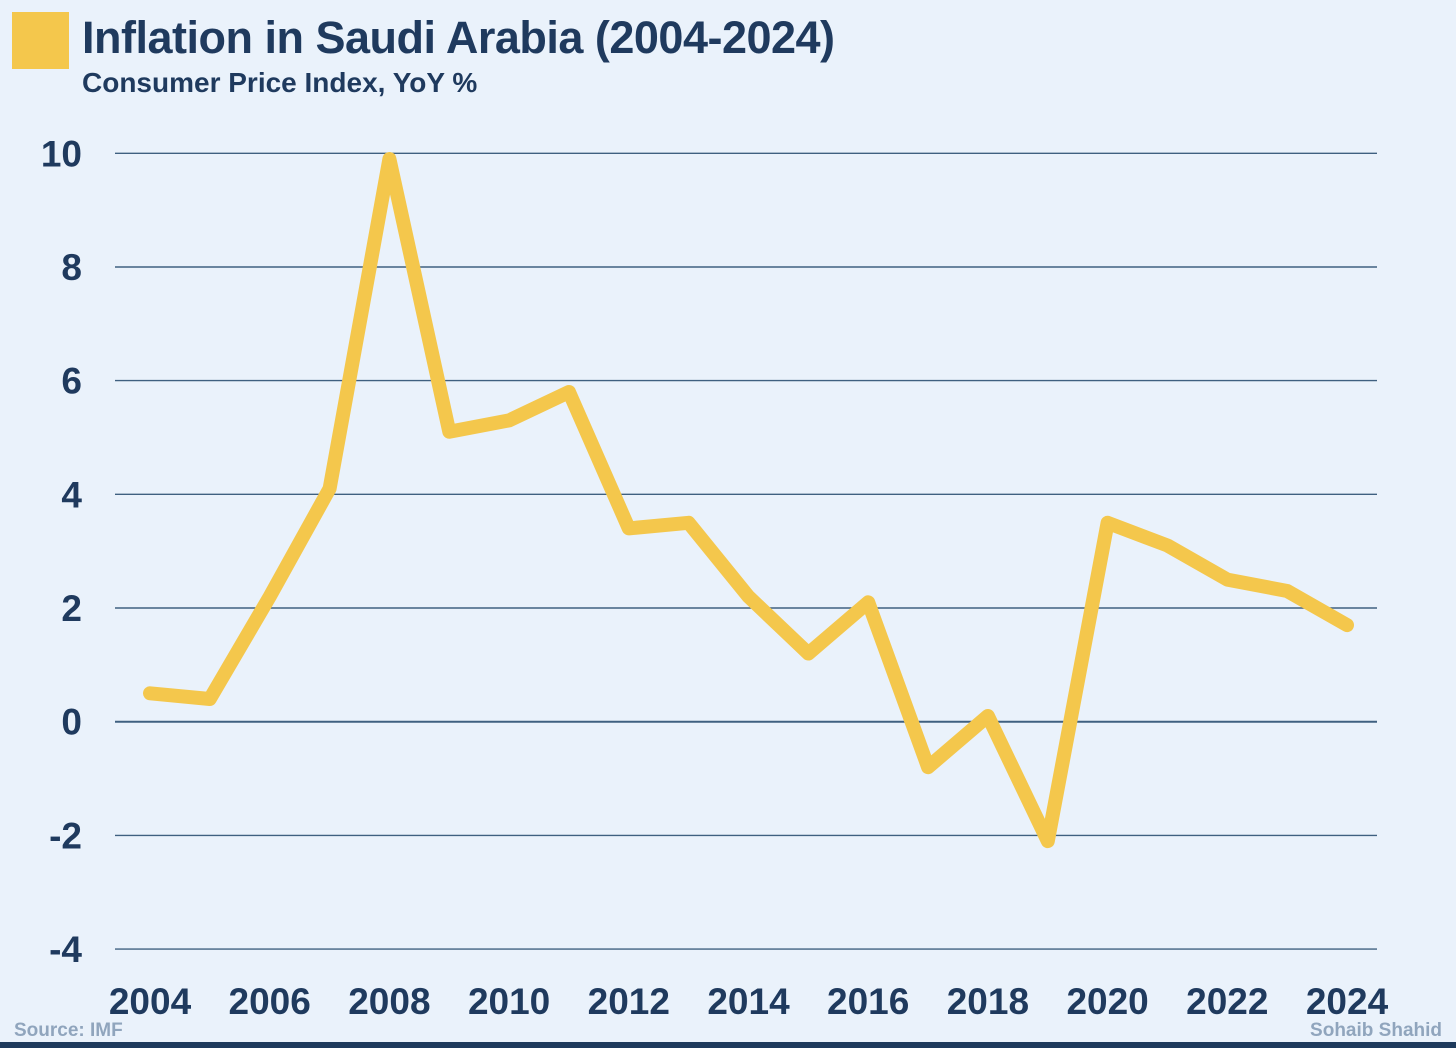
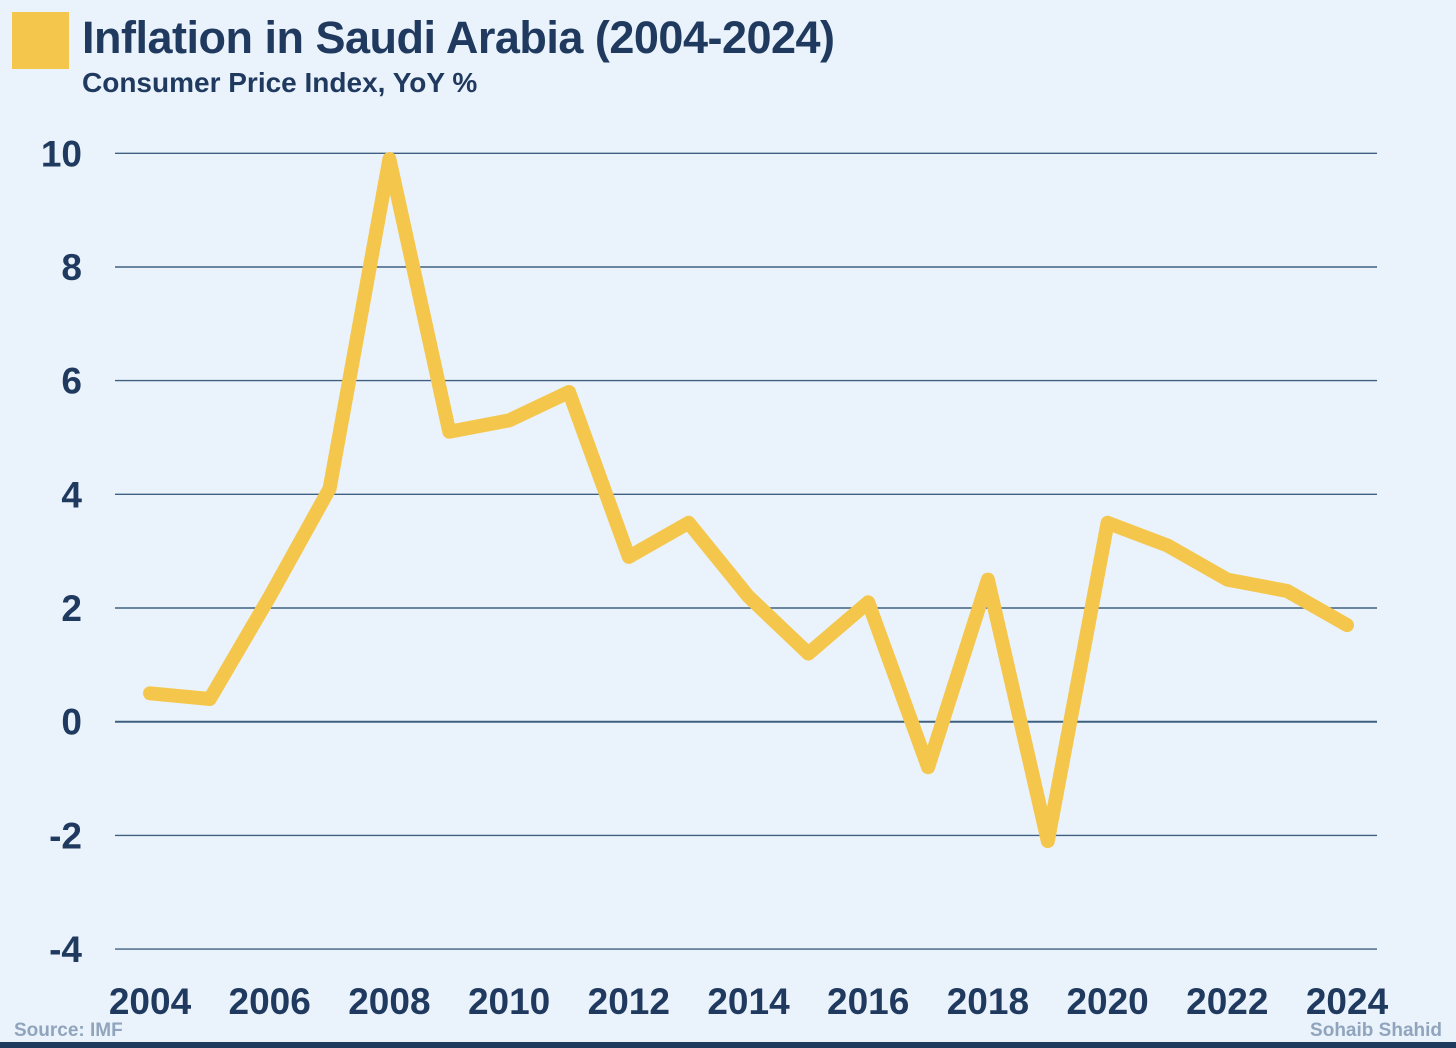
2012: 3.4 -> 2.9
2018: 0.1 -> 2.5
